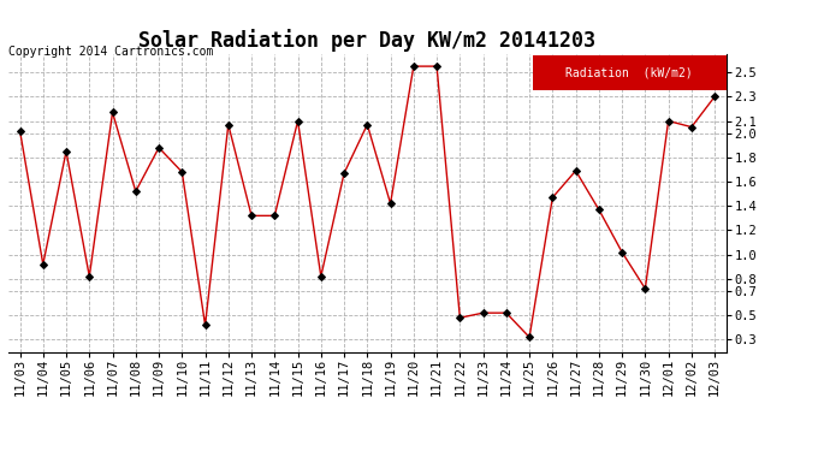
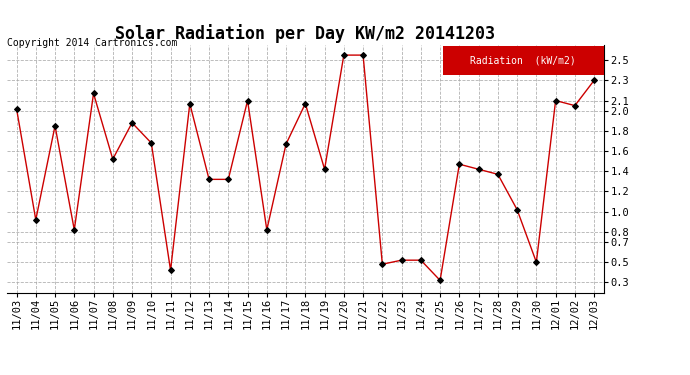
11/27: 1.69 -> 1.42
11/30: 0.72 -> 0.50
